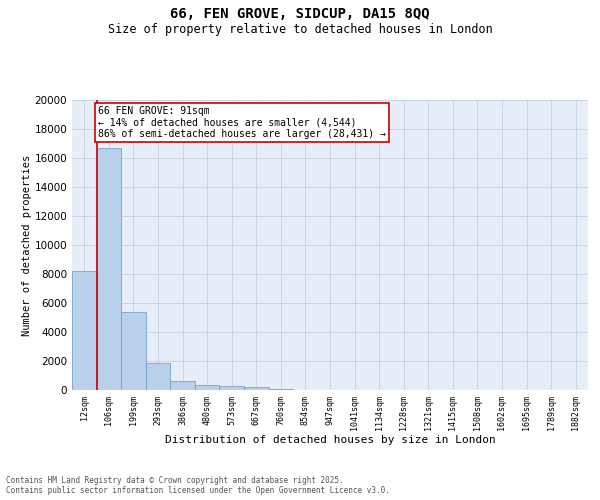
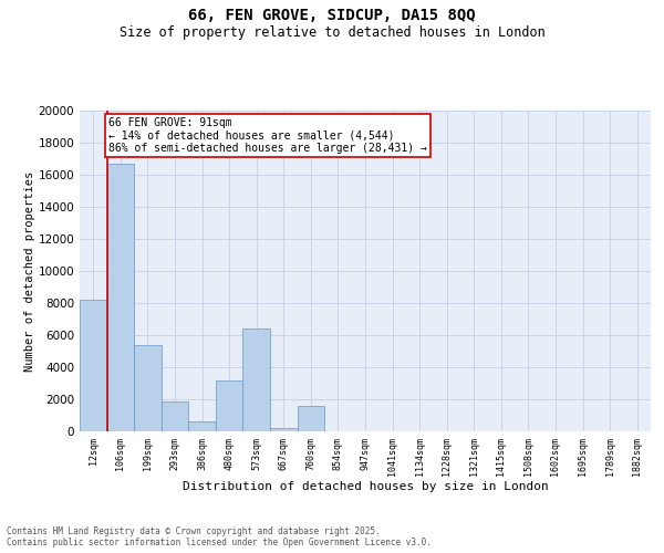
480sqm: 400 -> 3200
573sqm: 300 -> 6400
760sqm: 0 -> 1600
